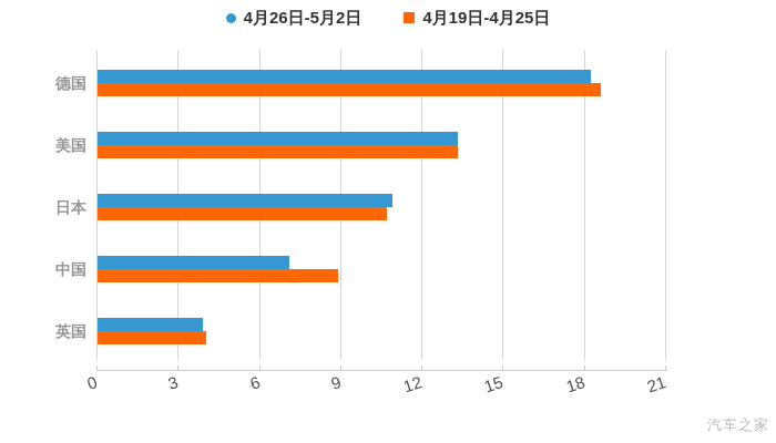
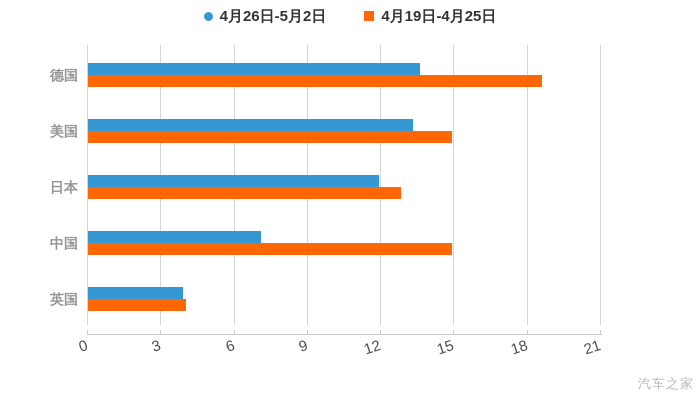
4月26日-5月2日/德国: 18.2 -> 13.6
4月19日-4月25日/美国: 13.3 -> 14.9
4月26日-5月2日/日本: 10.9 -> 11.9
4月19日-4月25日/日本: 10.7 -> 12.8
4月19日-4月25日/中国: 8.9 -> 14.9
